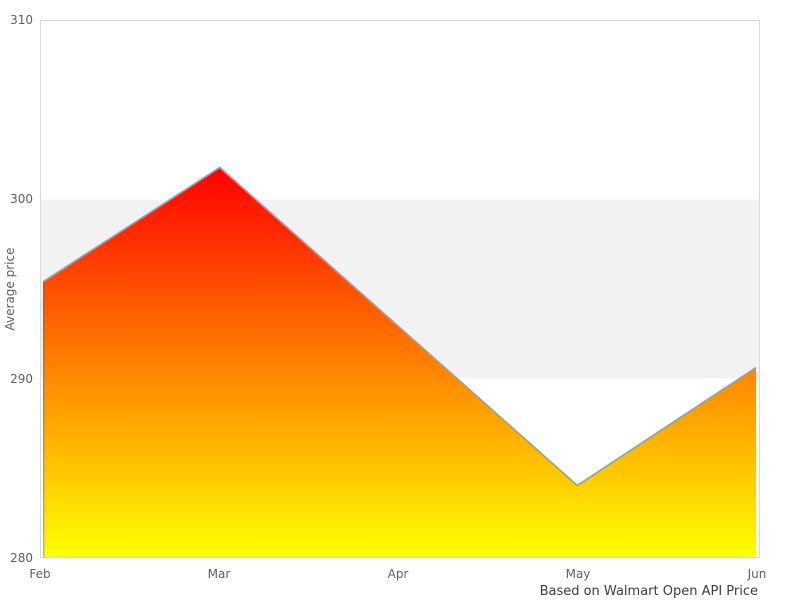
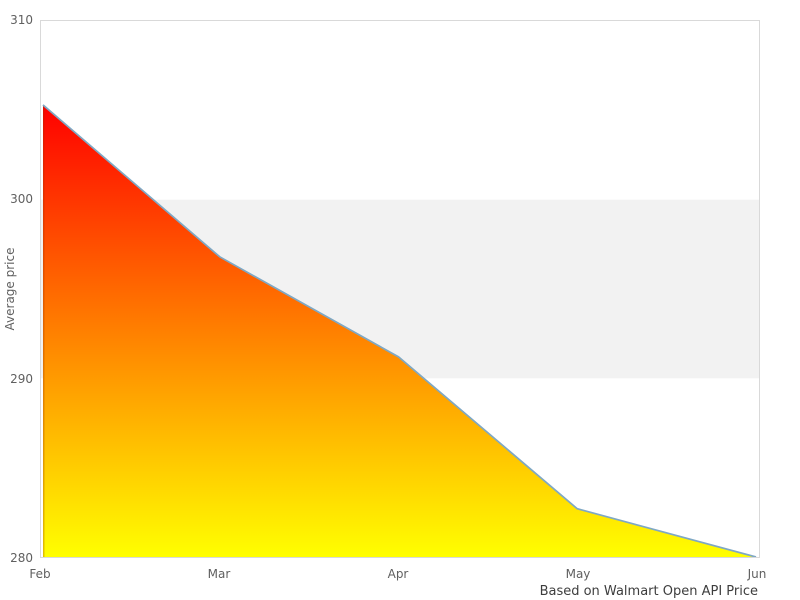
Feb: 295.4 -> 305.3
Mar: 301.8 -> 296.8
Apr: 292.9 -> 291.2
May: 284.0 -> 282.7
Jun: 290.6 -> 280.0
